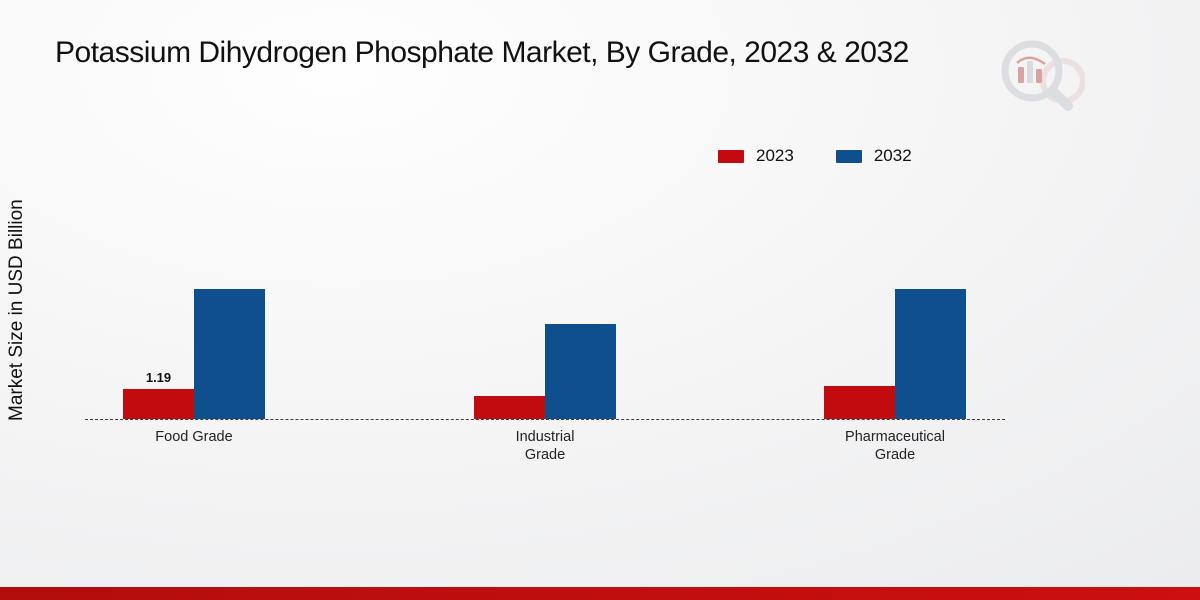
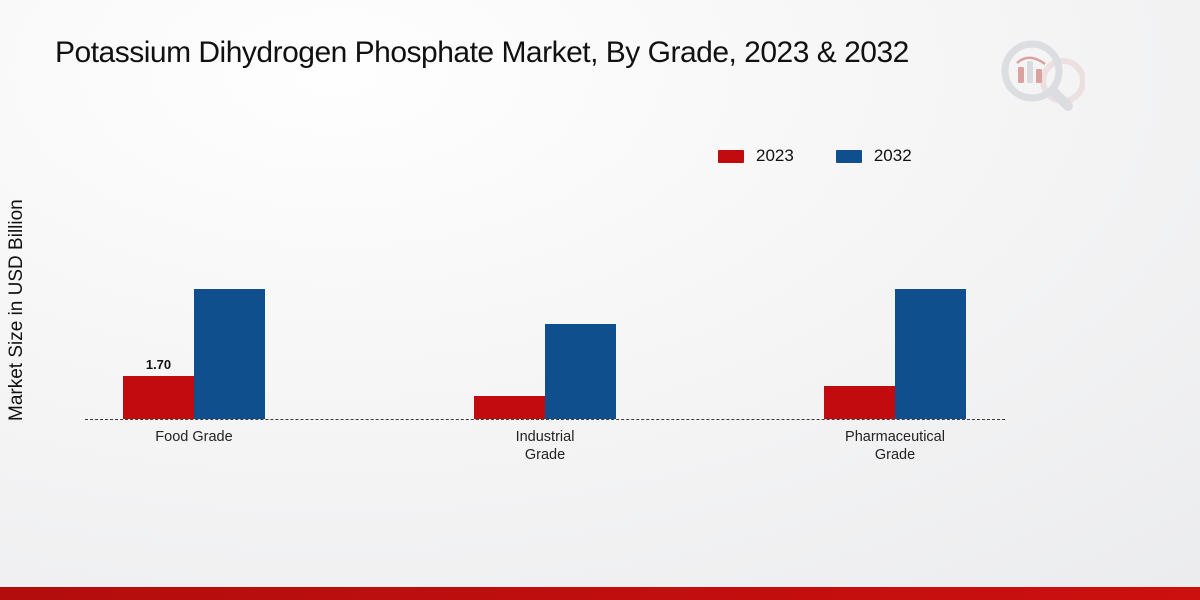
2023/Food Grade: 1.19 -> 1.70
